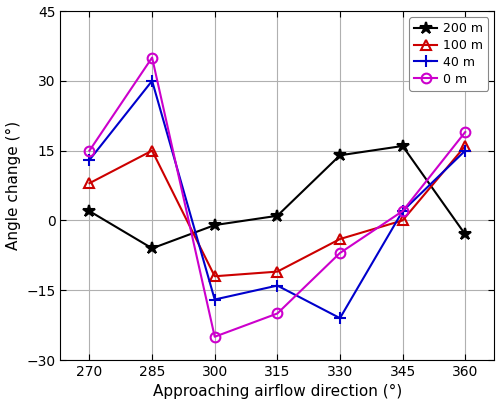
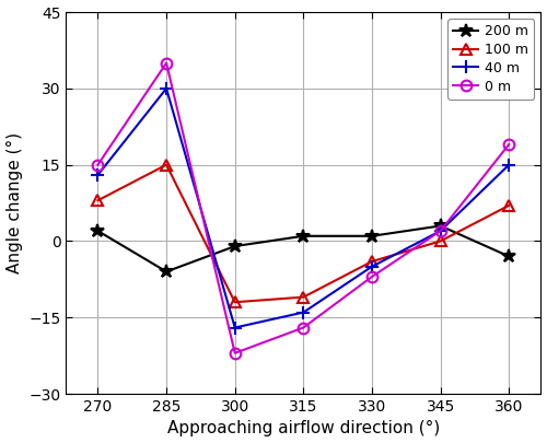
0 m/300: -25 -> -22
0 m/315: -20 -> -17
200 m/330: 14 -> 1
40 m/330: -21 -> -5
200 m/345: 16 -> 3
100 m/360: 16 -> 7
